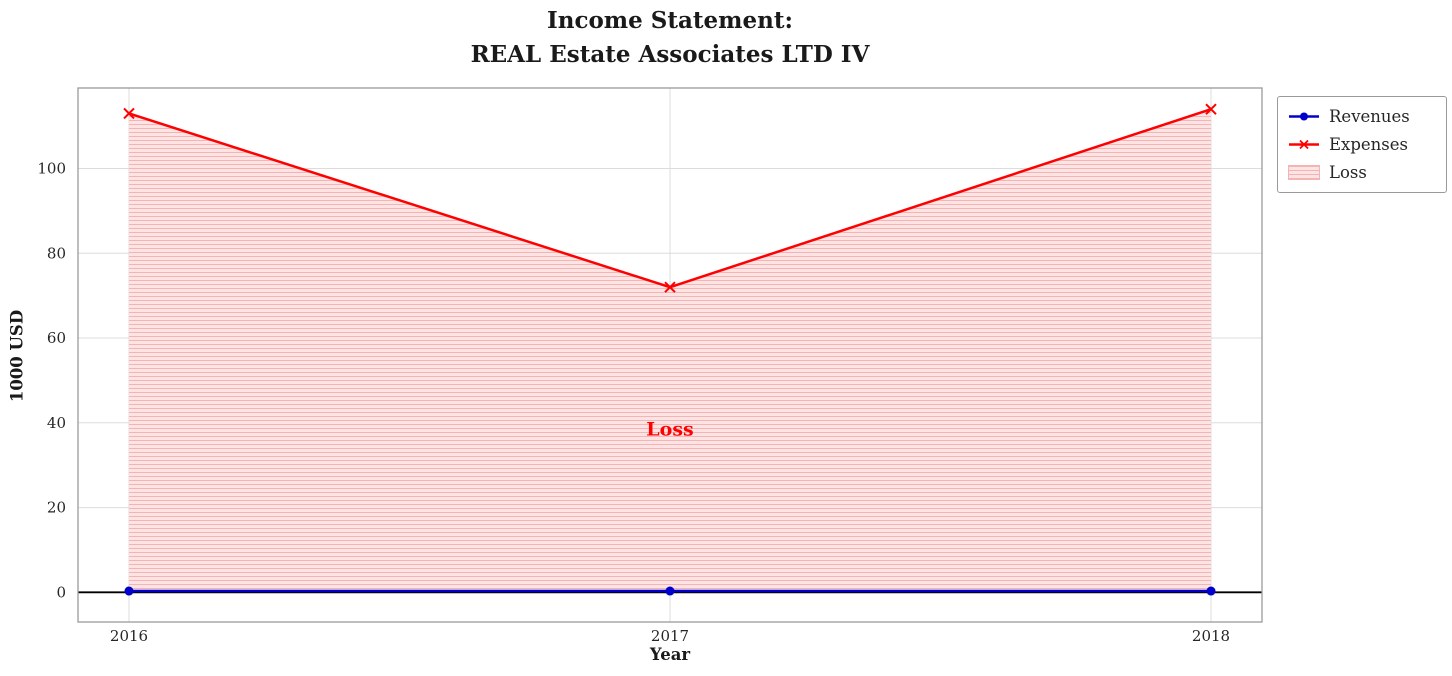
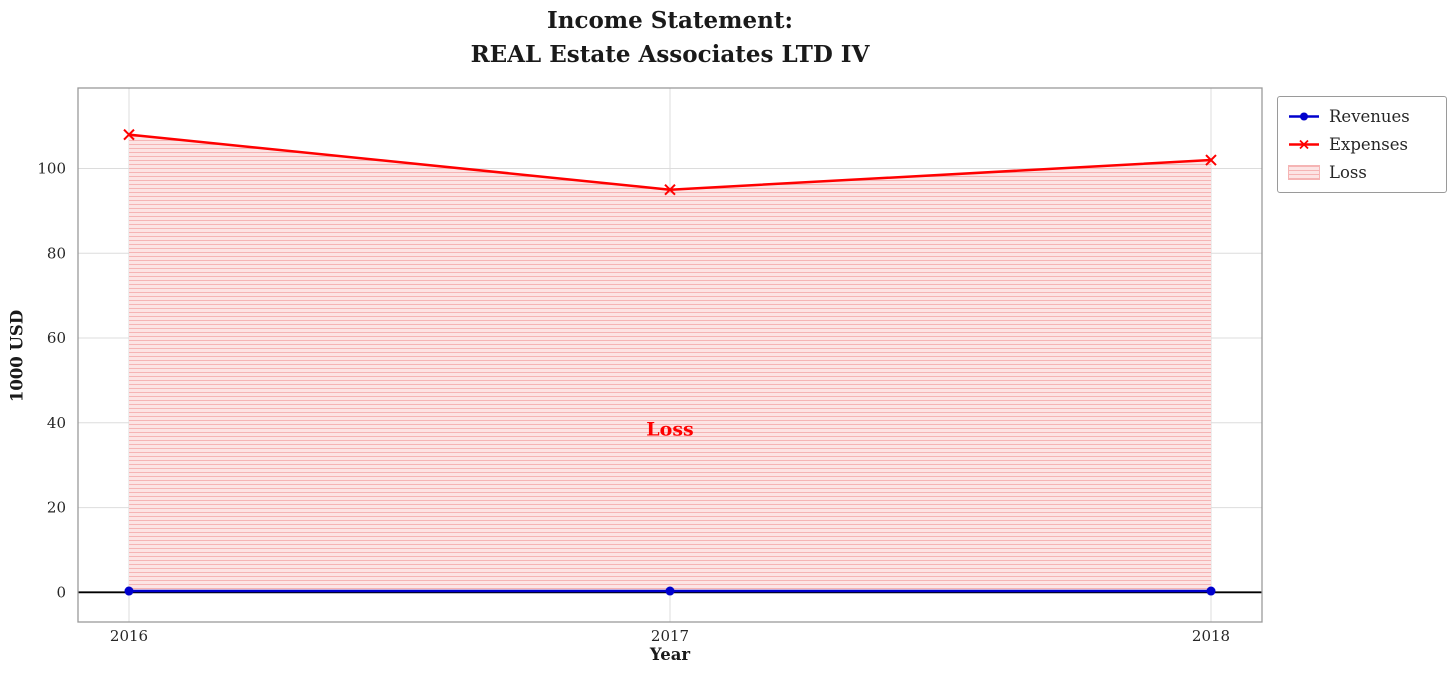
Expenses/2016: 113 -> 108
Expenses/2017: 72 -> 95
Expenses/2018: 114 -> 102
